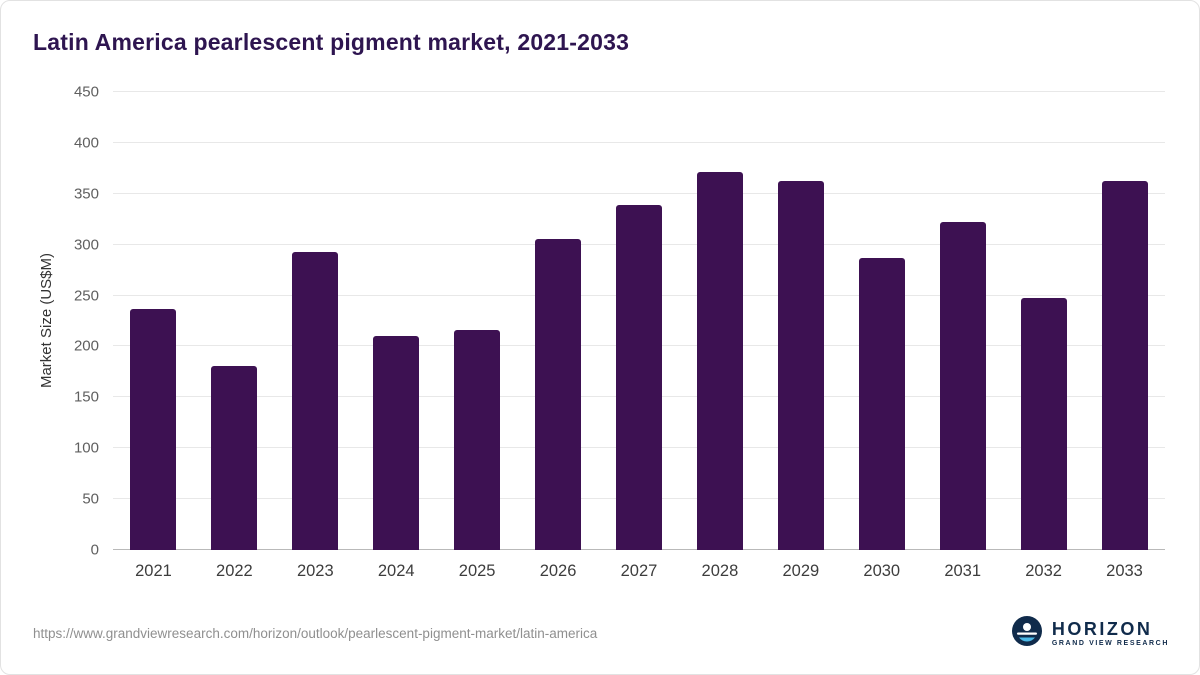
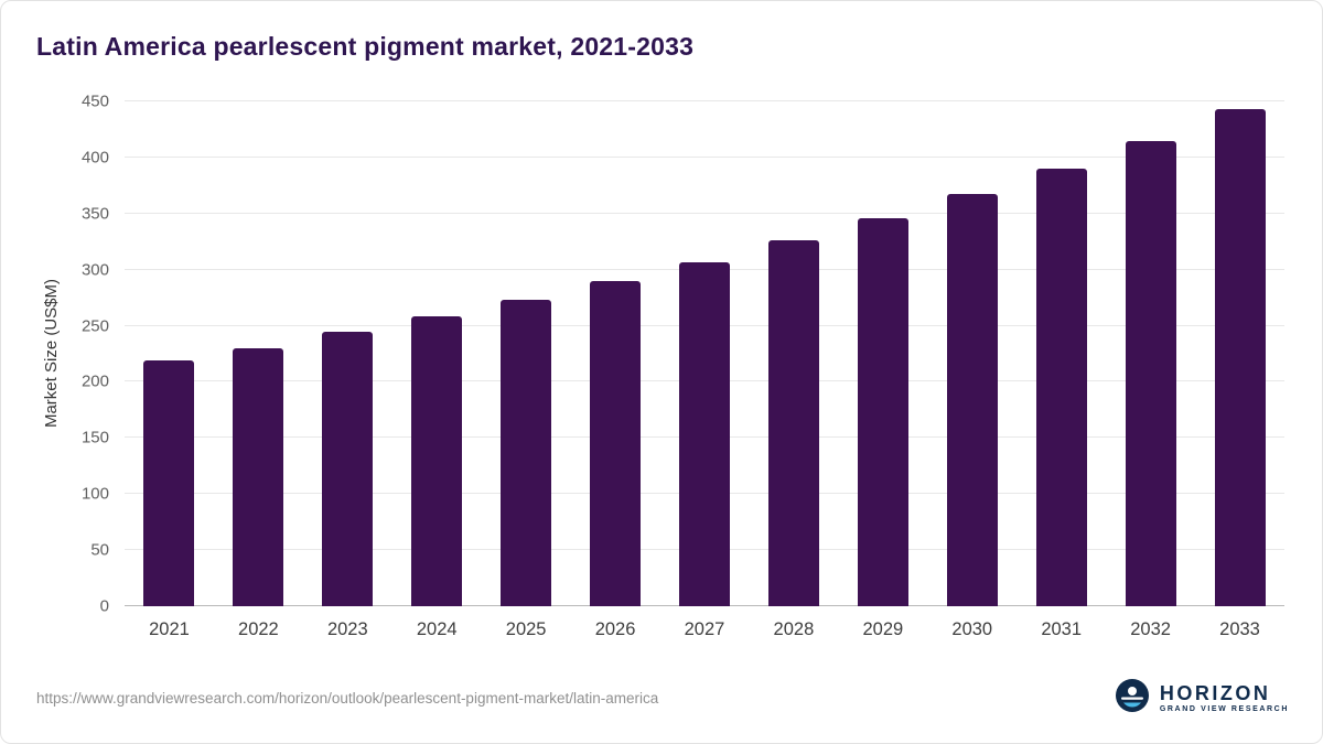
2021: 237 -> 219
2022: 181 -> 230
2023: 293 -> 245
2024: 210 -> 258
2025: 216 -> 273
2026: 306 -> 290
2027: 339 -> 307
2028: 371 -> 326
2029: 363 -> 346
2030: 287 -> 367
2031: 322 -> 390
2032: 248 -> 415
2033: 363 -> 443
